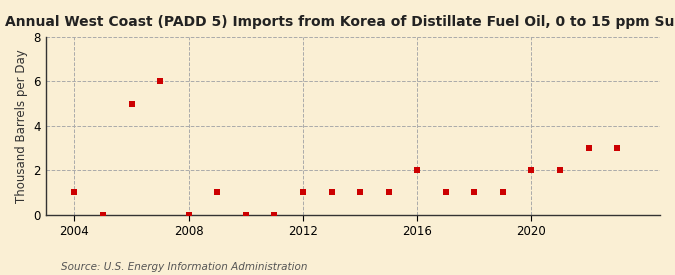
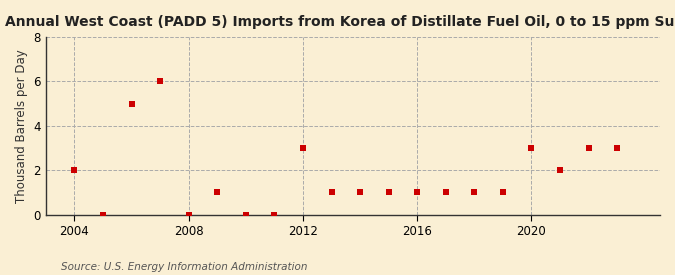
2004: 1 -> 2
2012: 1 -> 3
2016: 2 -> 1
2020: 2 -> 3
